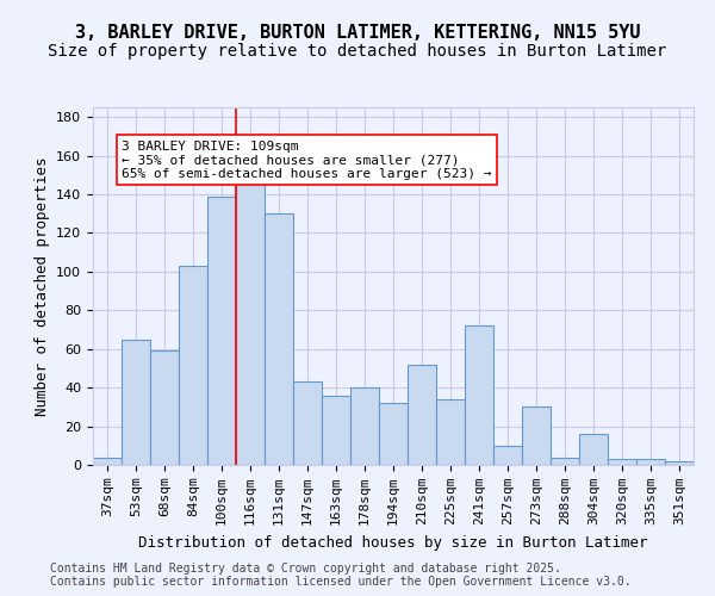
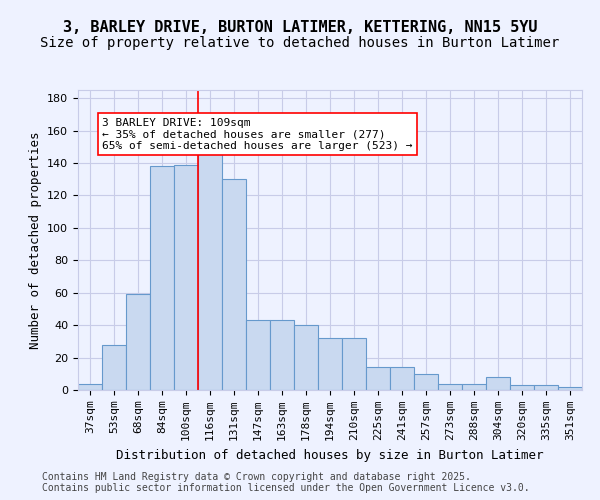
53sqm: 65 -> 28
84sqm: 103 -> 138
163sqm: 36 -> 43
210sqm: 52 -> 32
225sqm: 34 -> 14
241sqm: 72 -> 14
273sqm: 30 -> 4
304sqm: 16 -> 8
